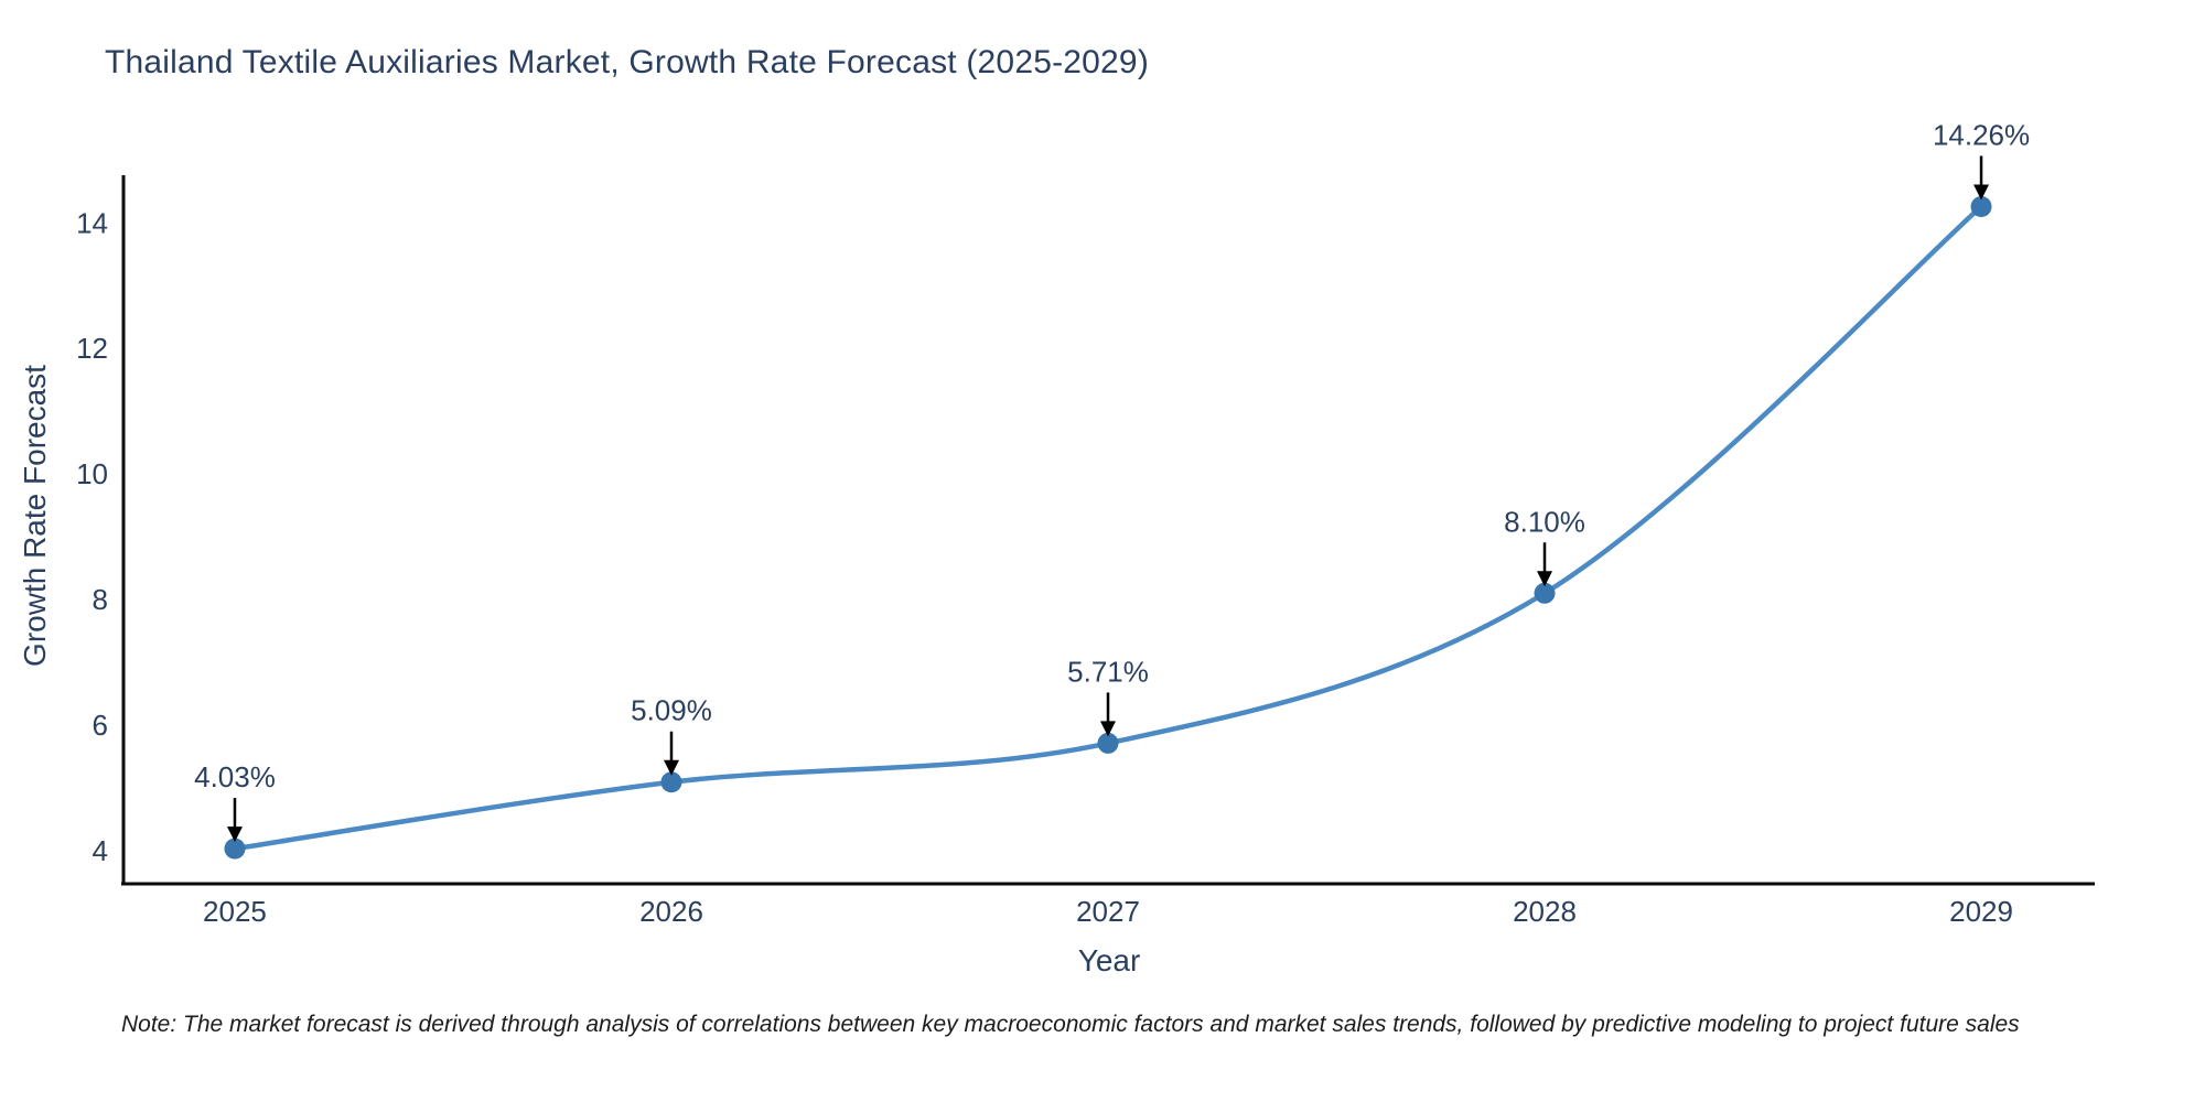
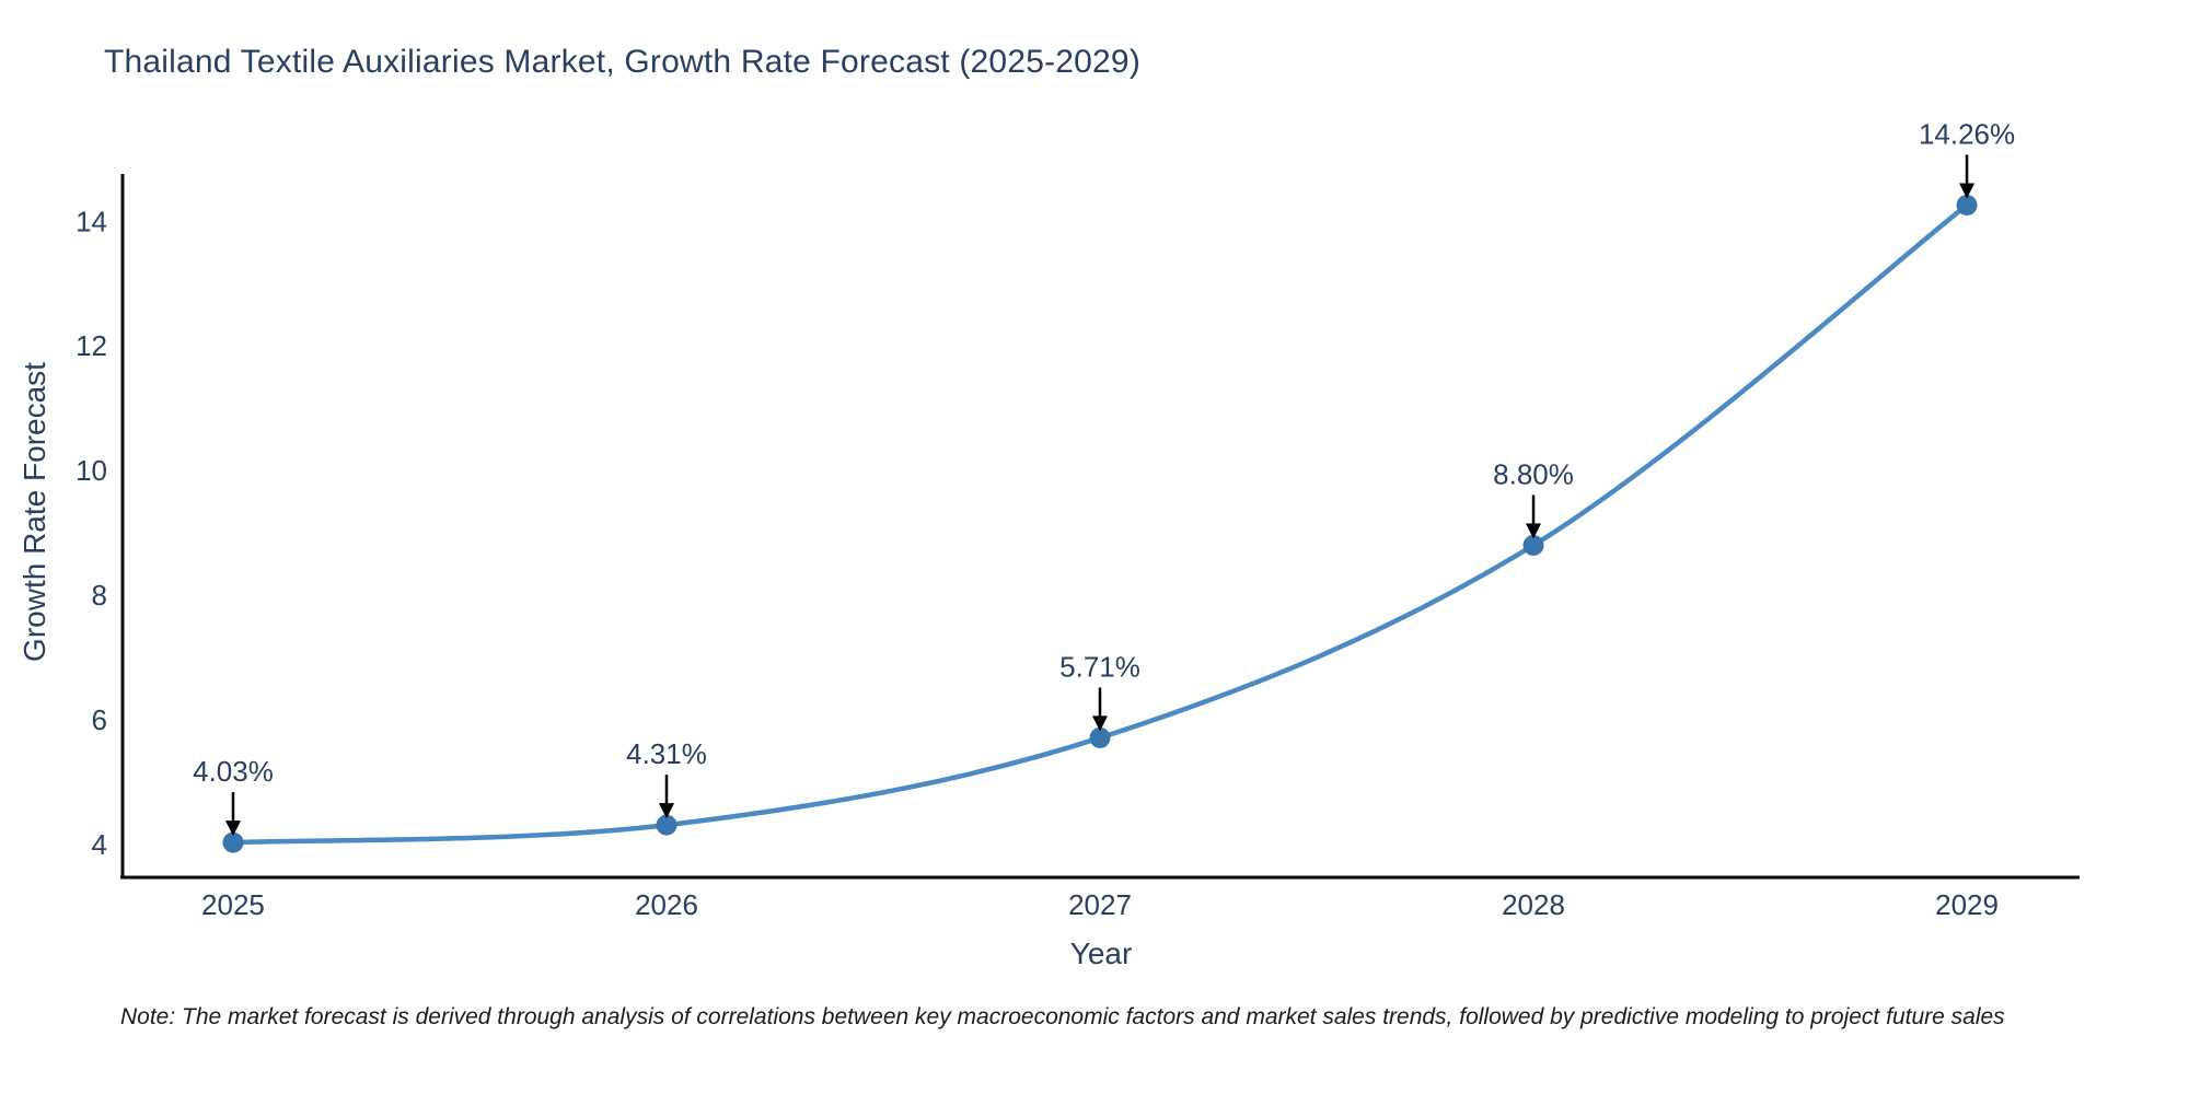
2026: 5.09% -> 4.31%
2028: 8.10% -> 8.80%
